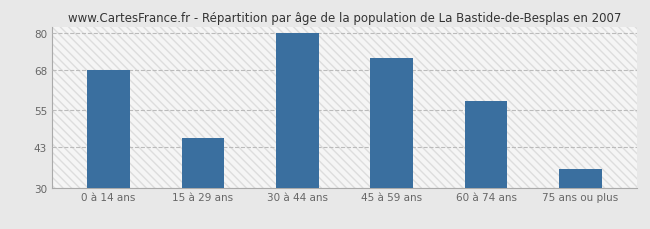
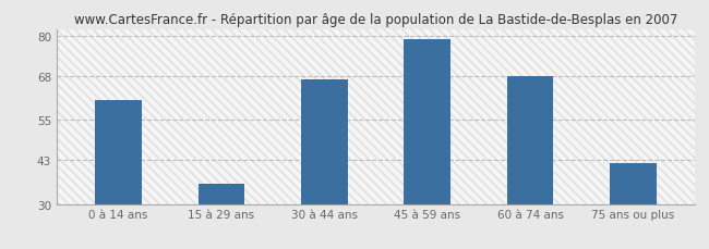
0 à 14 ans: 68 -> 61
15 à 29 ans: 46 -> 36
30 à 44 ans: 80 -> 67
45 à 59 ans: 72 -> 79
60 à 74 ans: 58 -> 68
75 ans ou plus: 36 -> 42
